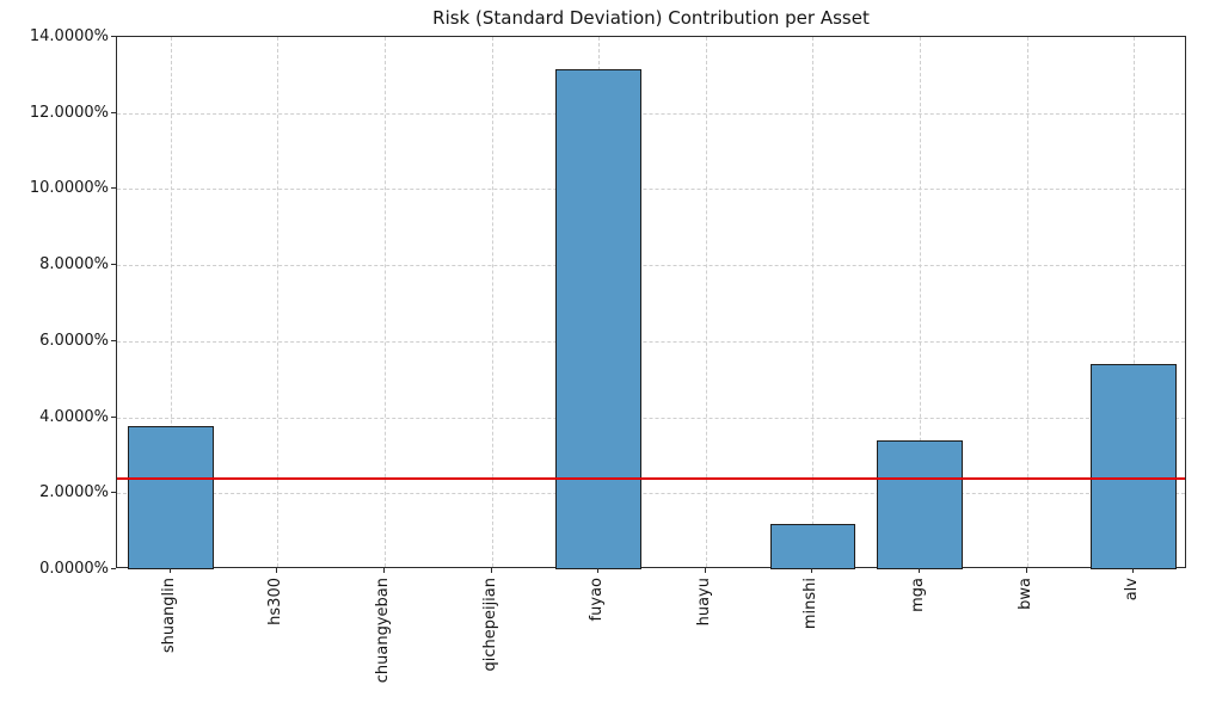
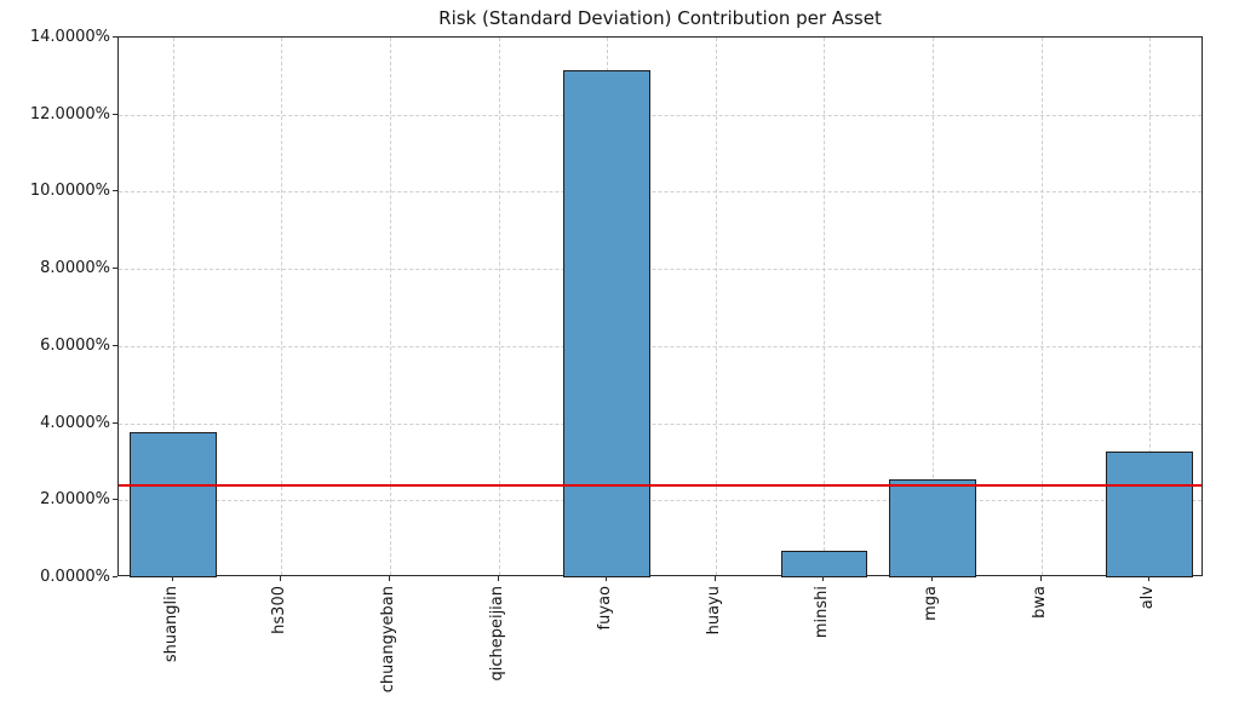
minshi: 1.2% -> 0.7%
mga: 3.4% -> 2.5%
alv: 5.4% -> 3.3%
